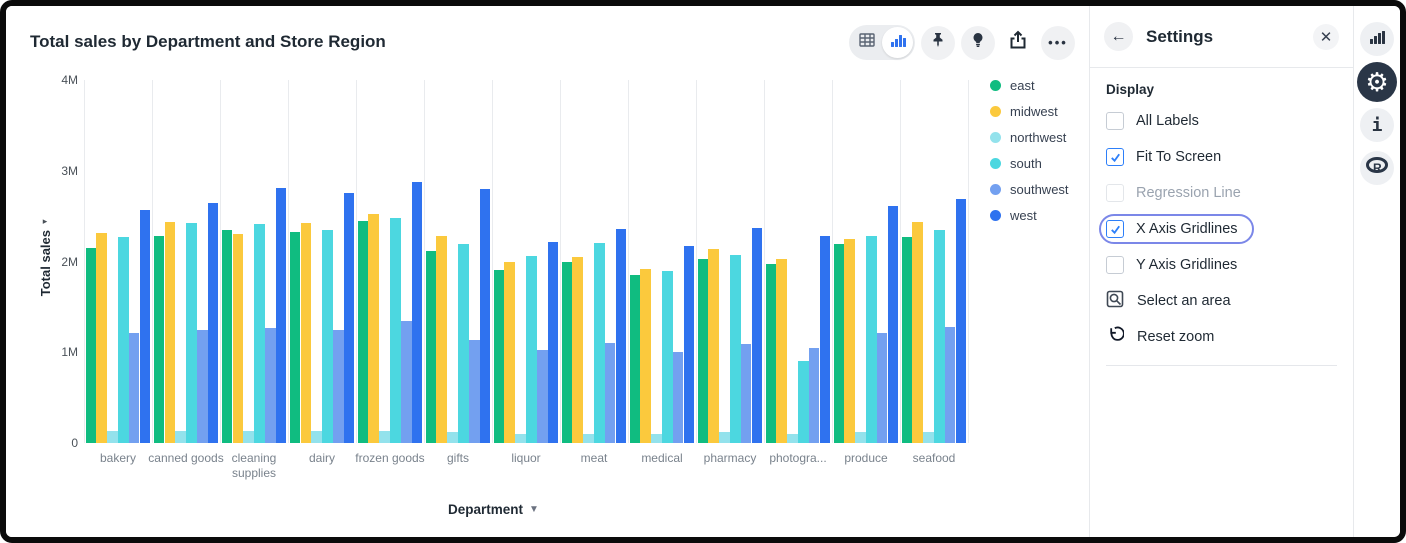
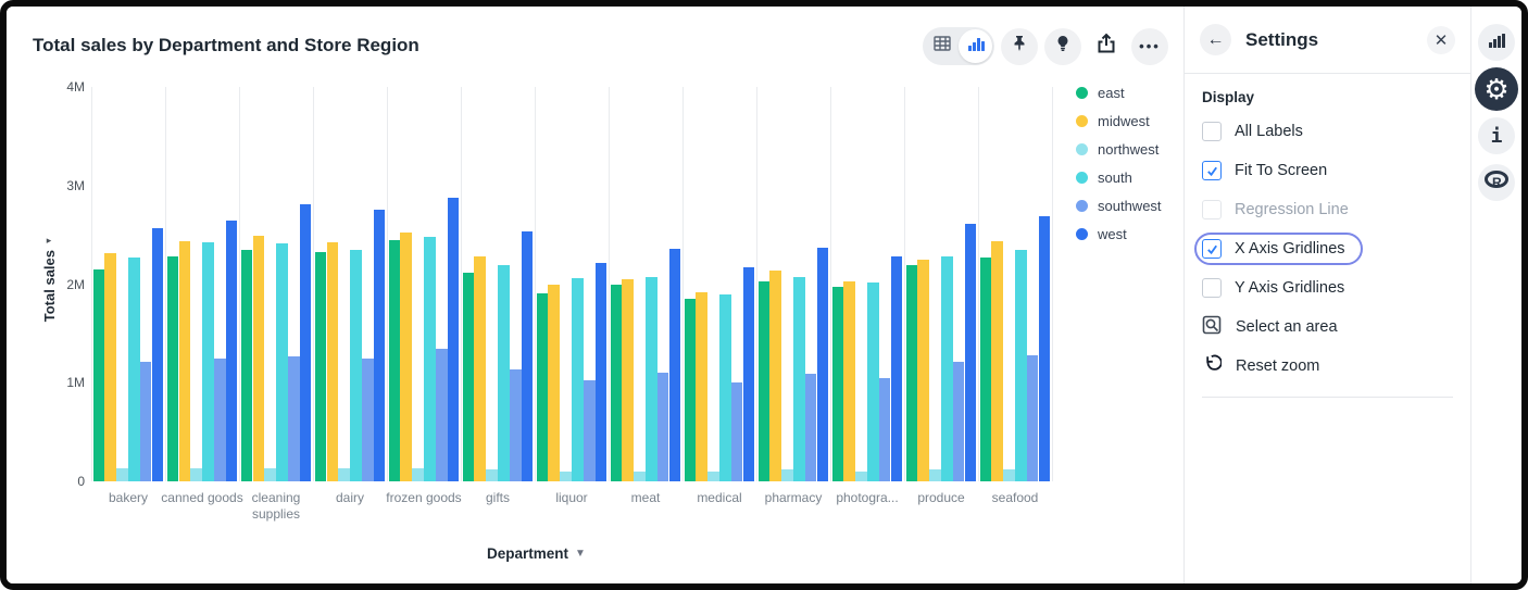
midwest/cleaning supplies: 2.3M -> 2.5M
west/gifts: 2.8M -> 2.5M
south/meat: 2.2M -> 2.1M
south/photogra...: 0.9M -> 2.0M
